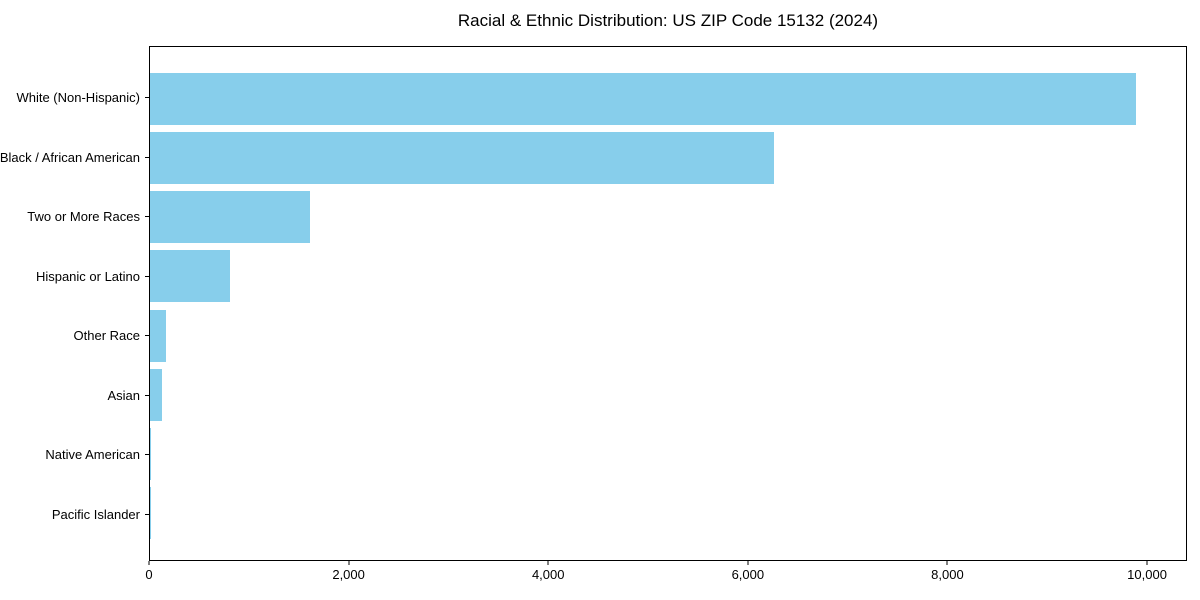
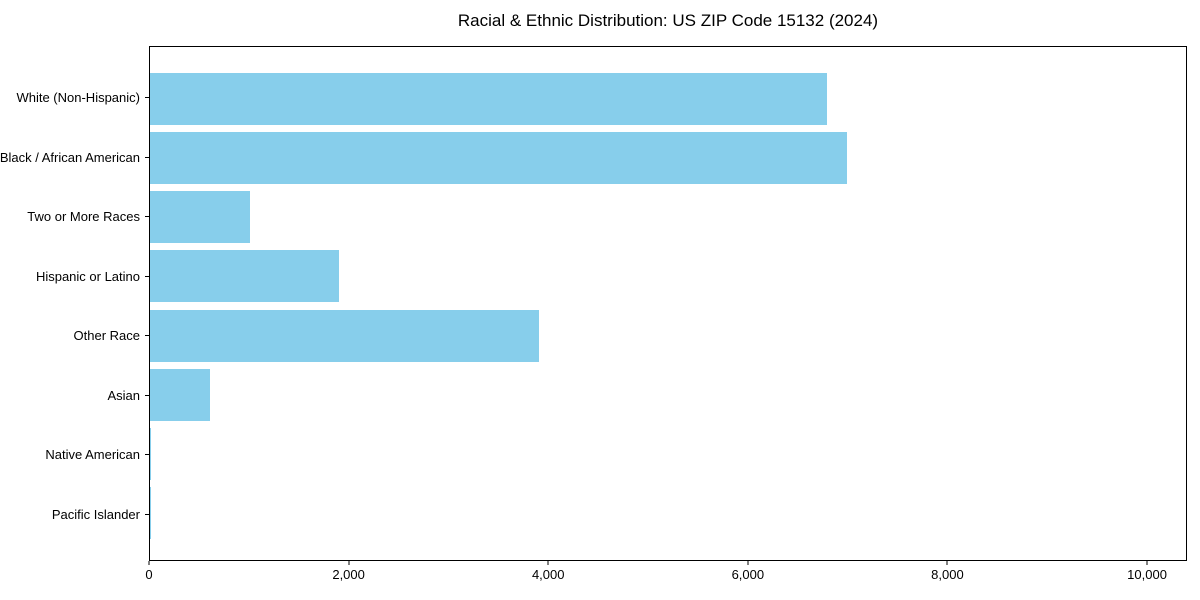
White (Non-Hispanic): 9900 -> 6800
Black / African American: 6300 -> 7000
Two or More Races: 1600 -> 1000
Hispanic or Latino: 800 -> 1900
Other Race: 200 -> 3900
Asian: 100 -> 600
